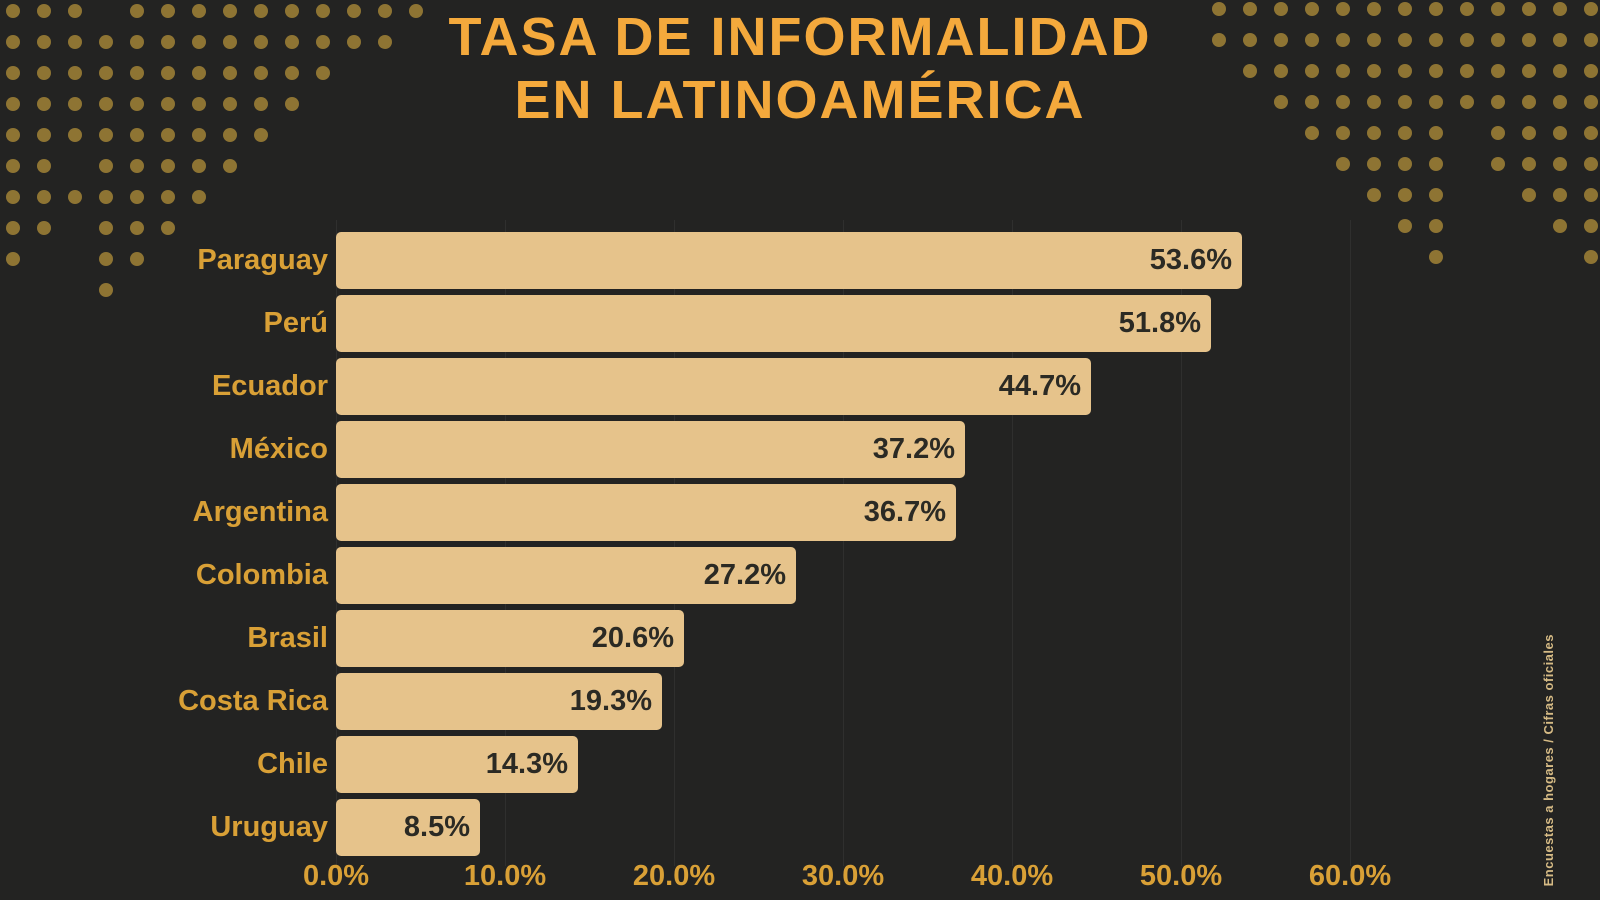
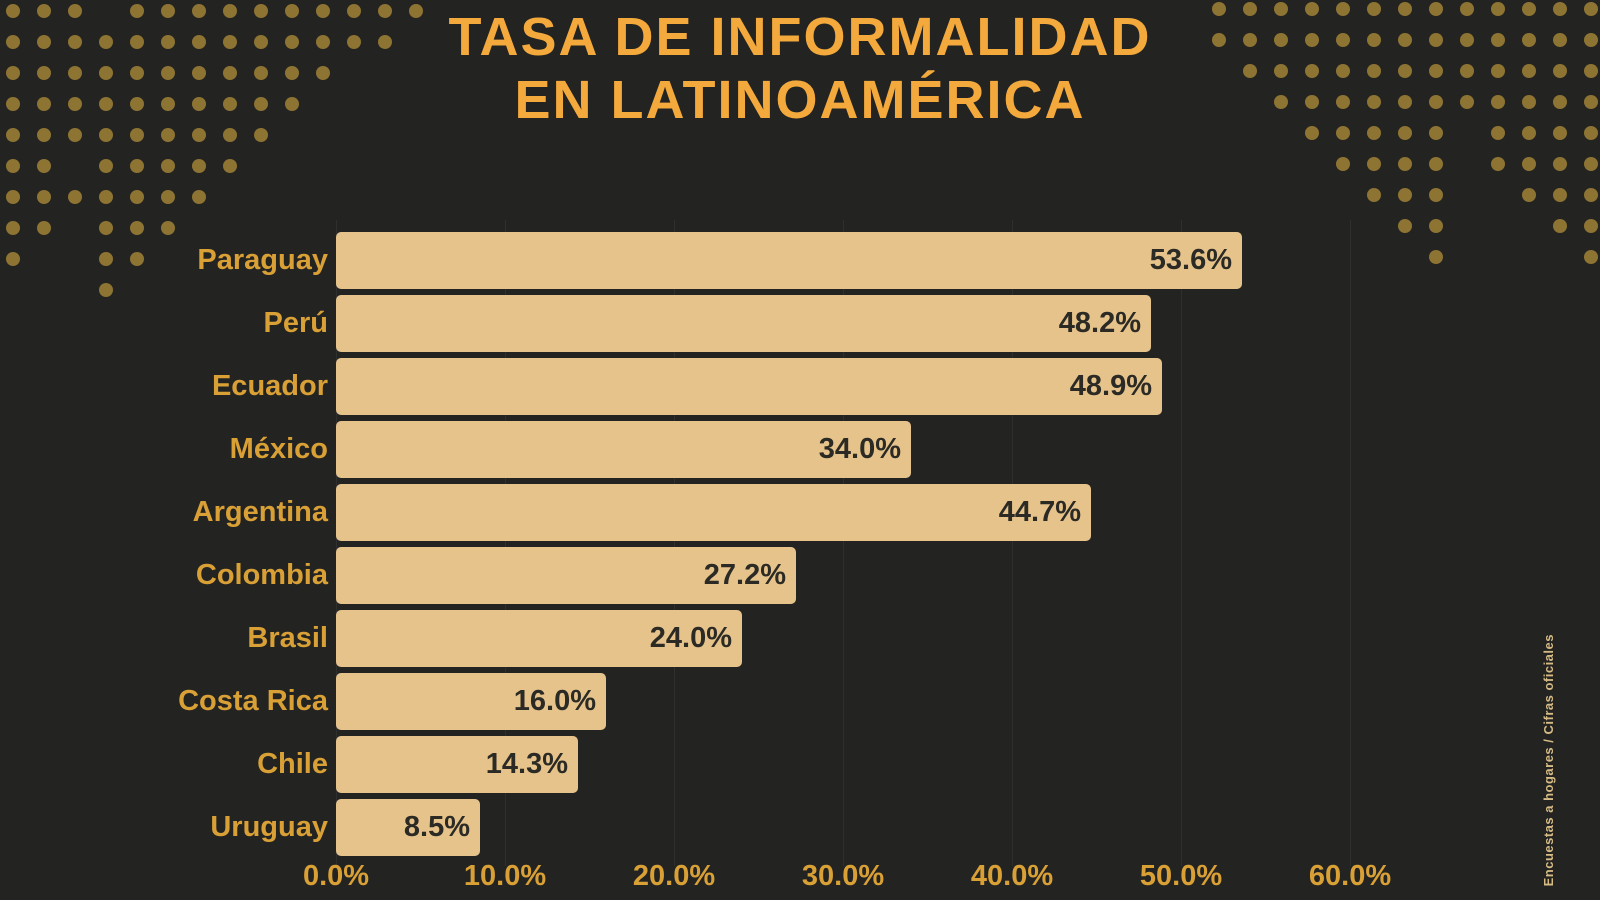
Perú: 51.8% -> 48.2%
Ecuador: 44.7% -> 48.9%
México: 37.2% -> 34.0%
Argentina: 36.7% -> 44.7%
Brasil: 20.6% -> 24.0%
Costa Rica: 19.3% -> 16.0%
